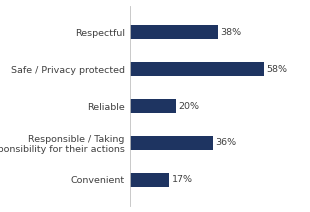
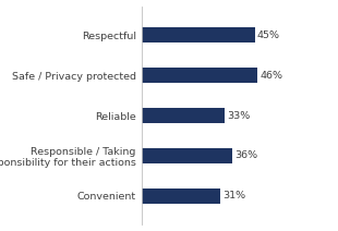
Respectful: 38% -> 45%
Safe / Privacy protected: 58% -> 46%
Reliable: 20% -> 33%
Convenient: 17% -> 31%
